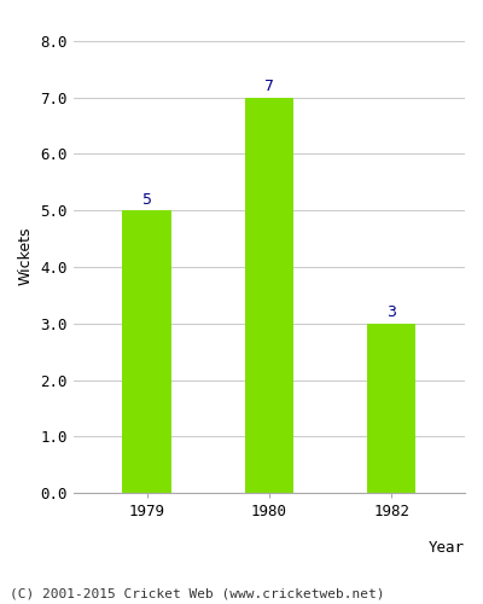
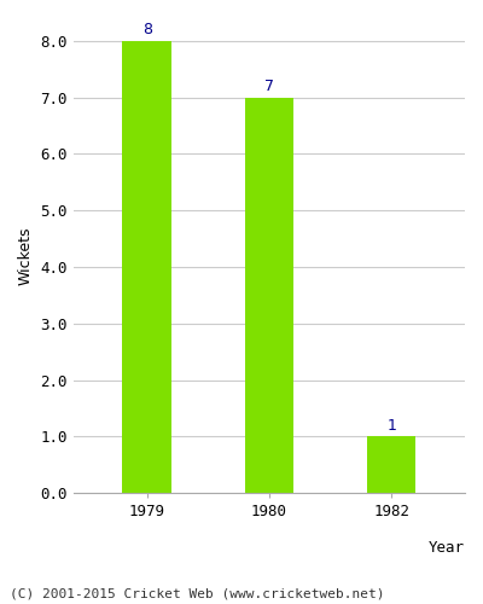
1979: 5 -> 8
1982: 3 -> 1
